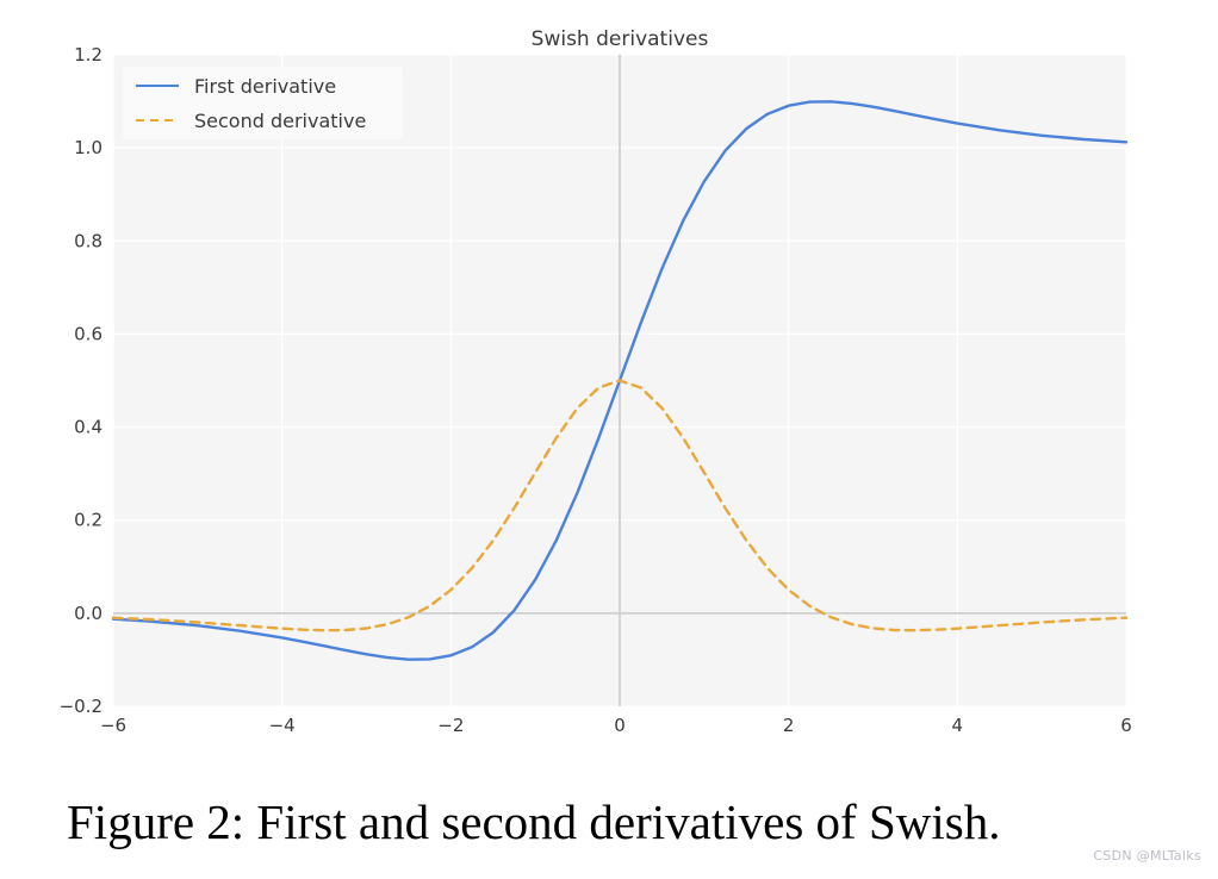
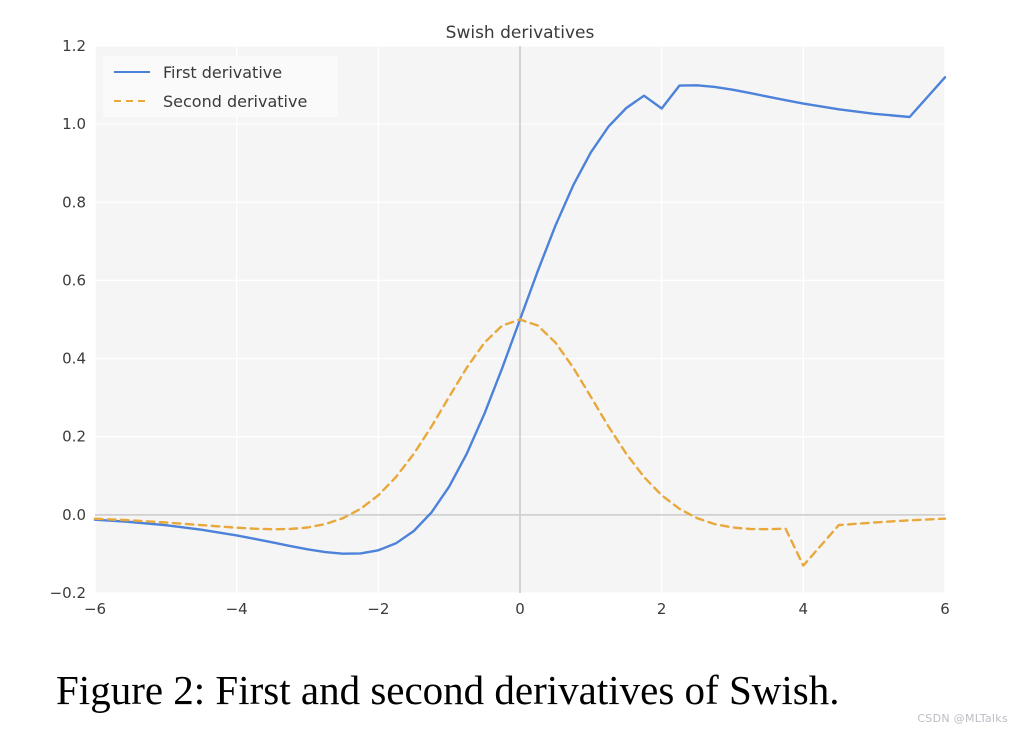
First derivative/2: 1.09 -> 1.04
Second derivative/4: -0.03 -> -0.13
First derivative/6: 1.01 -> 1.12
